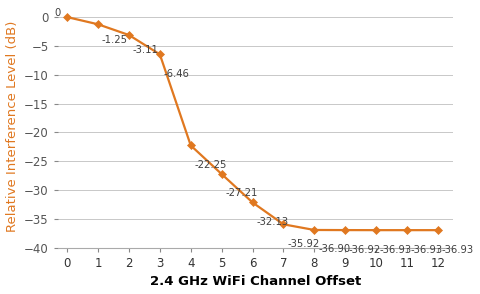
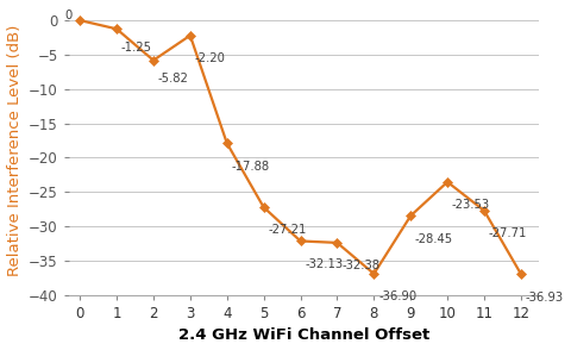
2: -3.11 -> -5.82
3: -6.46 -> -2.20
4: -22.25 -> -17.88
7: -35.92 -> -32.38
9: -36.92 -> -28.45
10: -36.93 -> -23.53
11: -36.93 -> -27.71
